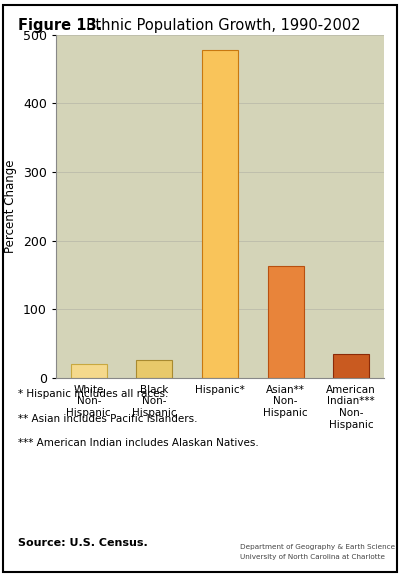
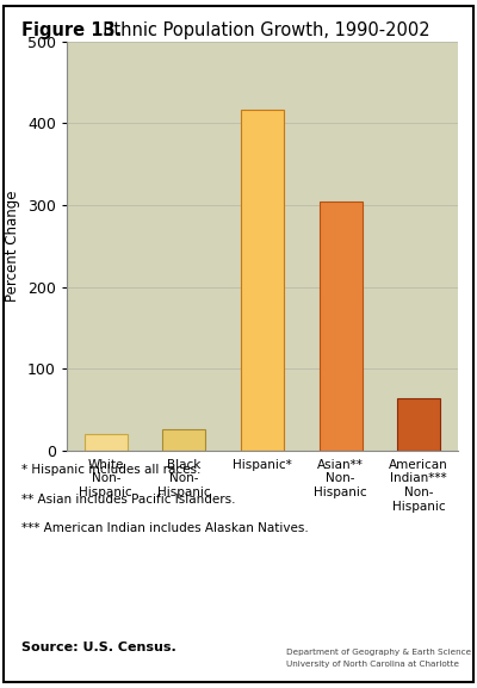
Hispanic*: 478 -> 416
Asian** Non- Hispanic: 163 -> 304
American Indian*** Non- Hispanic: 35 -> 64
